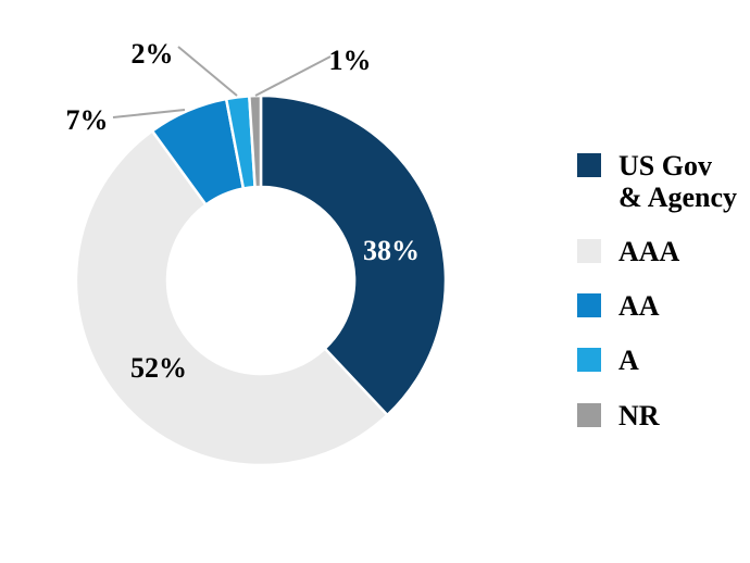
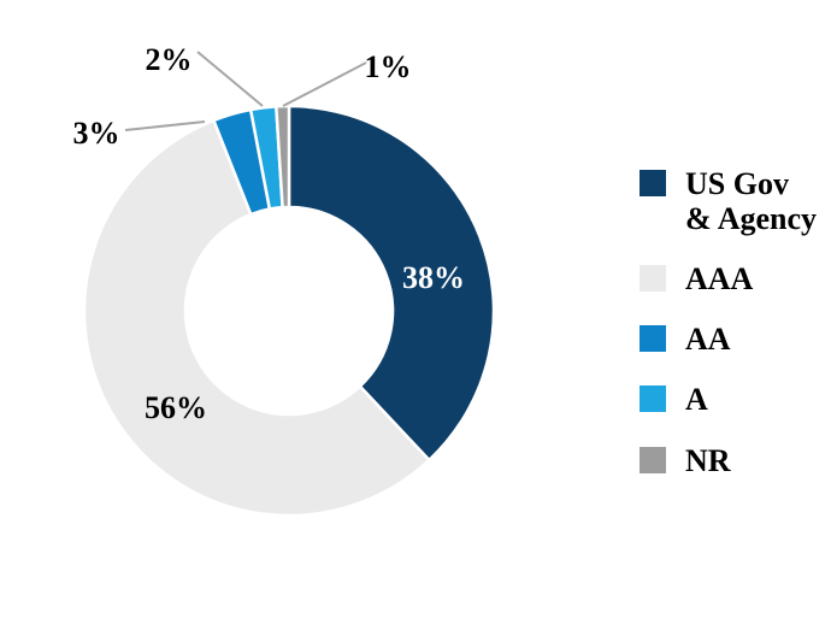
AAA: 52% -> 56%
AA: 7% -> 3%
